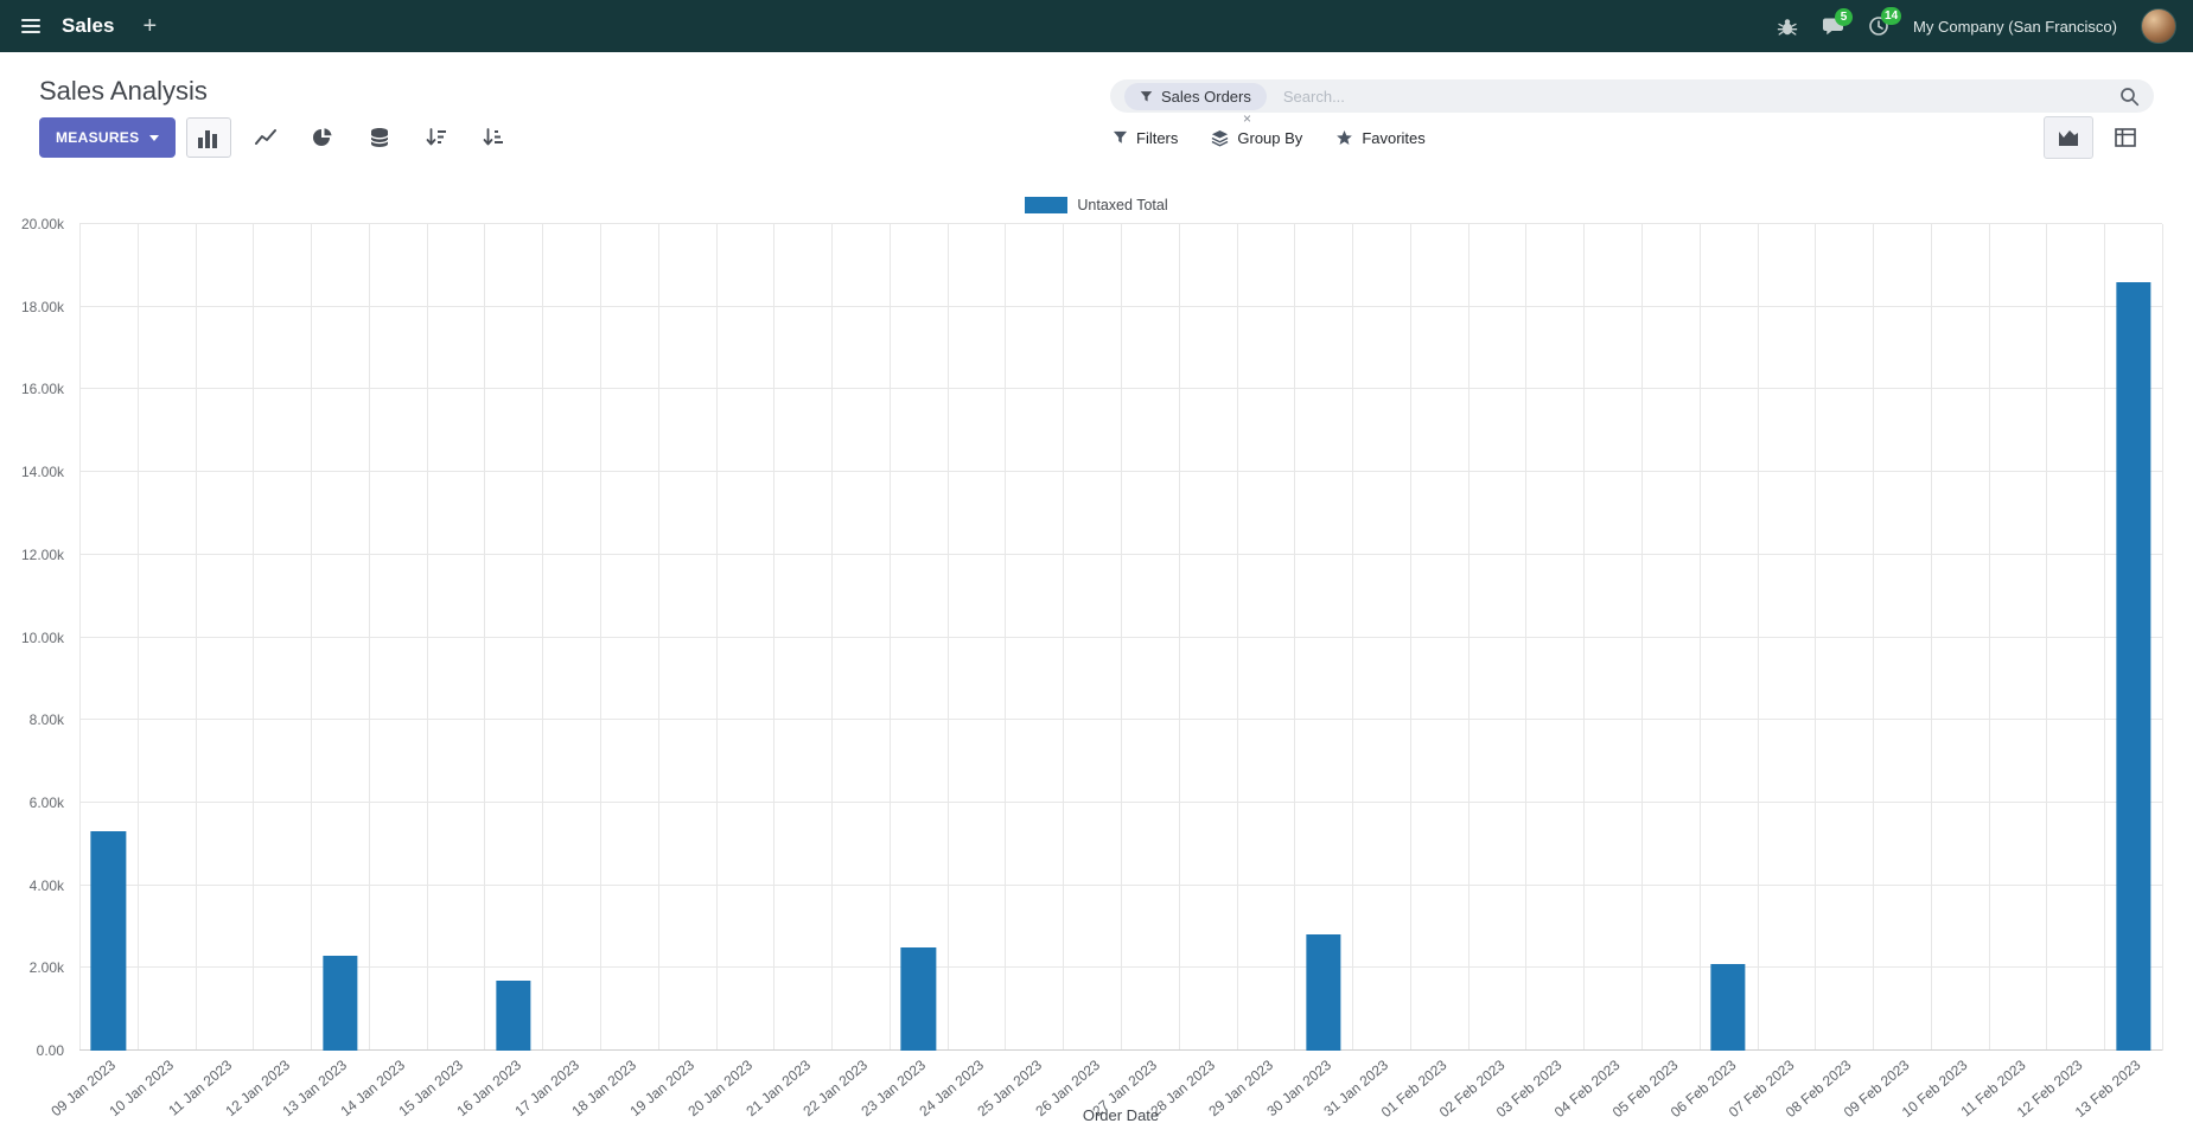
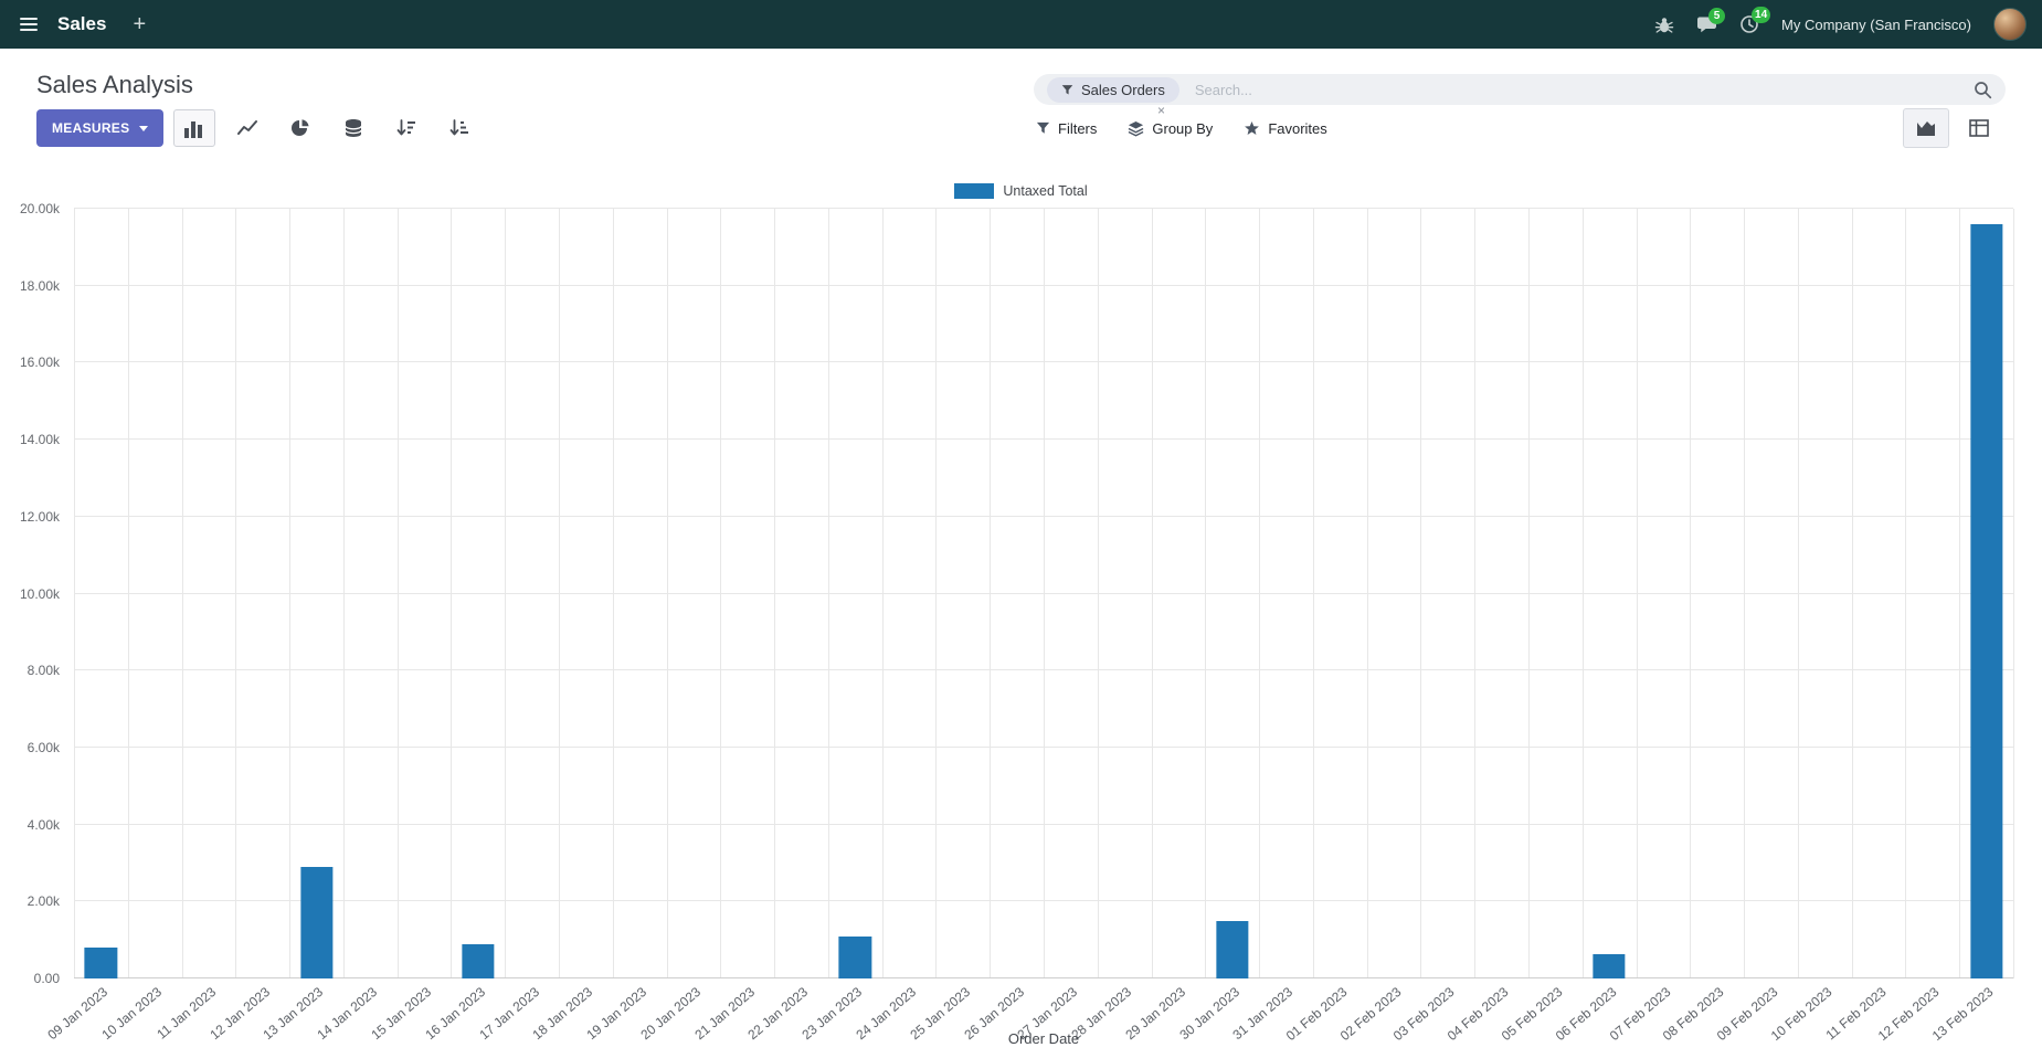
09 Jan 2023: 5.3k -> 0.8k
13 Jan 2023: 2.3k -> 2.9k
16 Jan 2023: 1.7k -> 0.9k
23 Jan 2023: 2.5k -> 1.1k
30 Jan 2023: 2.8k -> 1.5k
06 Feb 2023: 2.1k -> 0.6k
13 Feb 2023: 18.6k -> 19.6k
